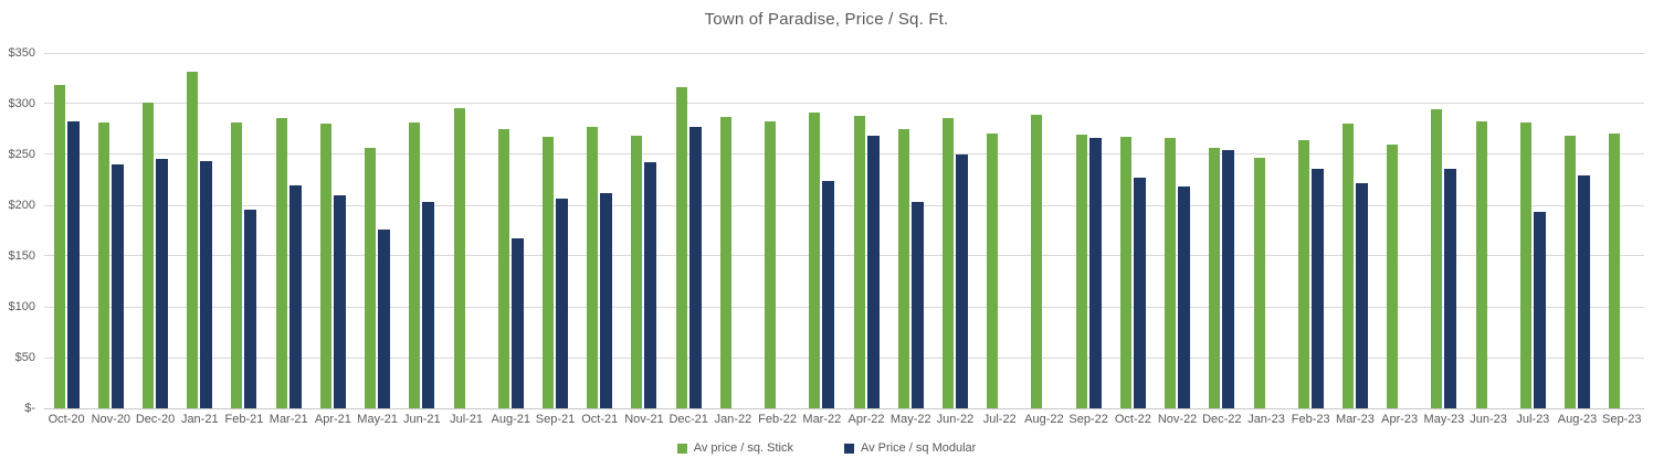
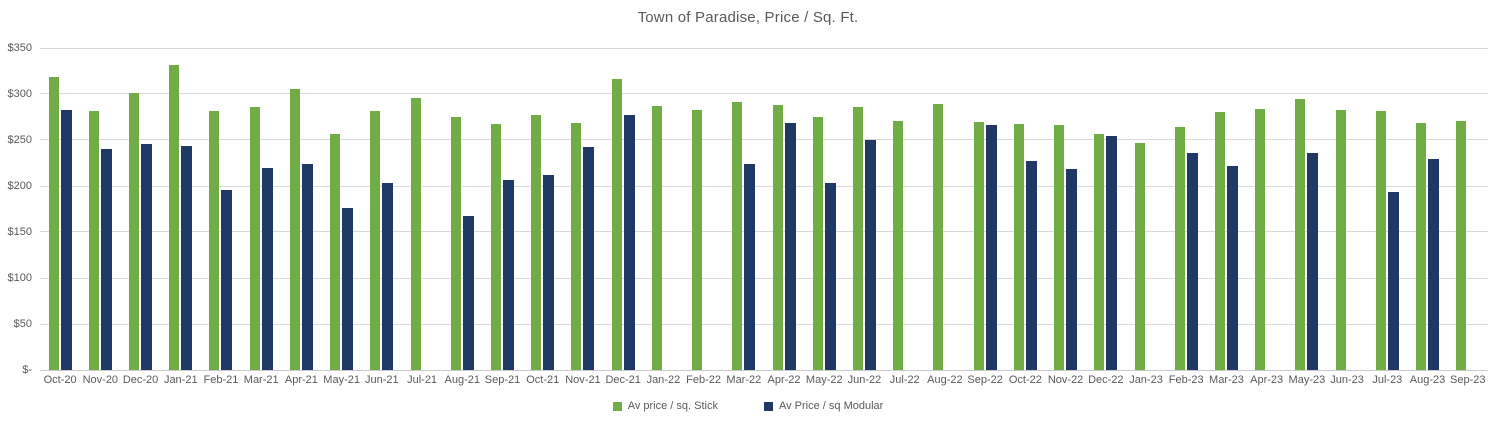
Av price / sq. Stick/Apr-21: $280 -> $300
Av Price / sq Modular/Apr-21: $210 -> $220
Av price / sq. Stick/Apr-23: $260 -> $280
